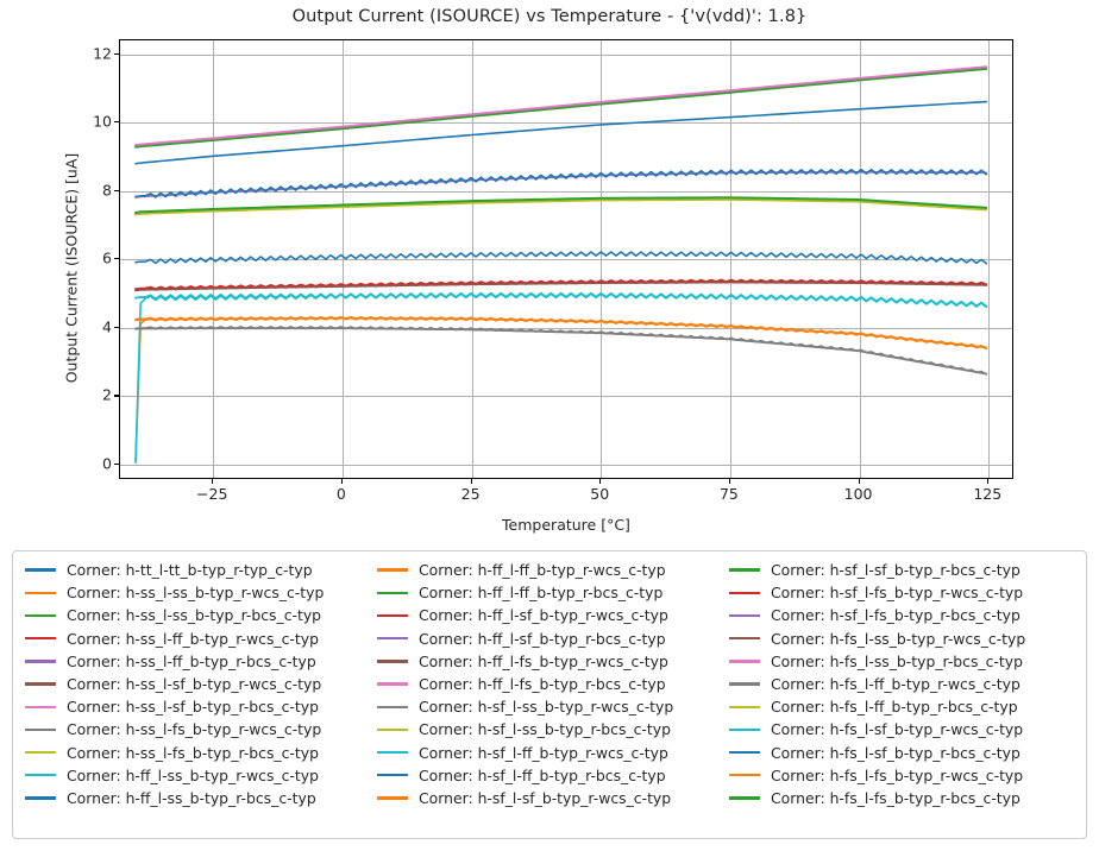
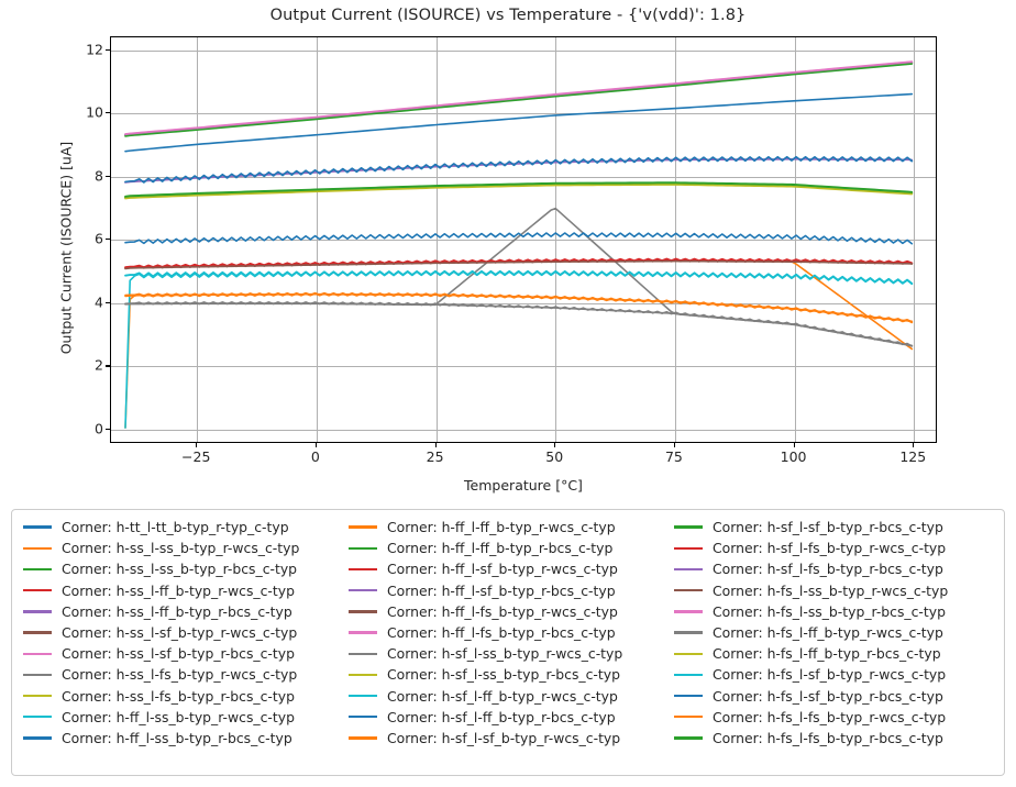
Corner: h-sf_l-ss_b-typ_r-wcs_c-typ/50: 3.8 -> 7.0
Corner: h-ff_l-ff_b-typ_r-wcs_c-typ/125: 5.2 -> 2.5
